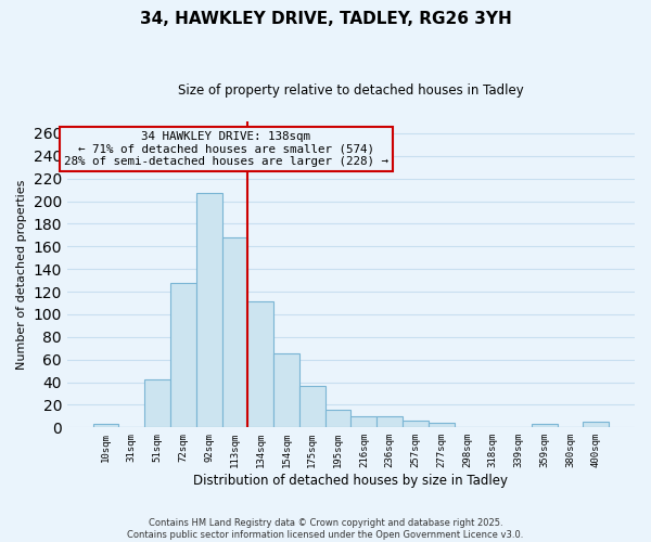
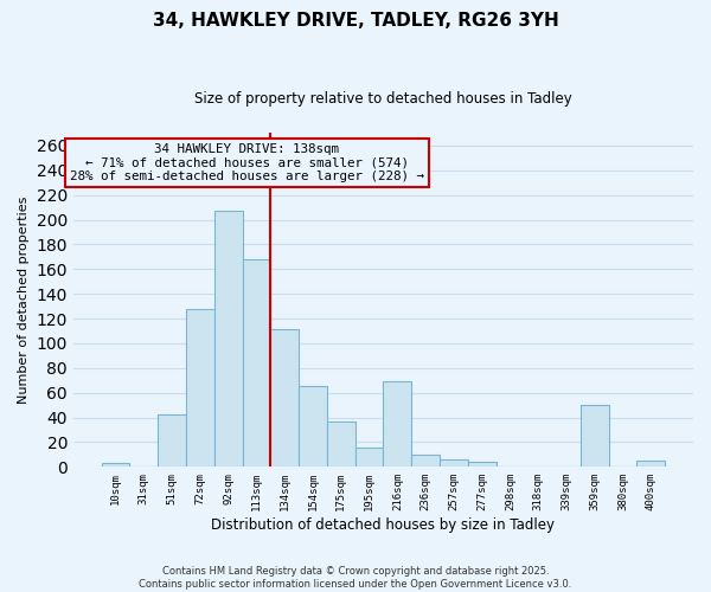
216sqm: 10 -> 69
359sqm: 3 -> 50
